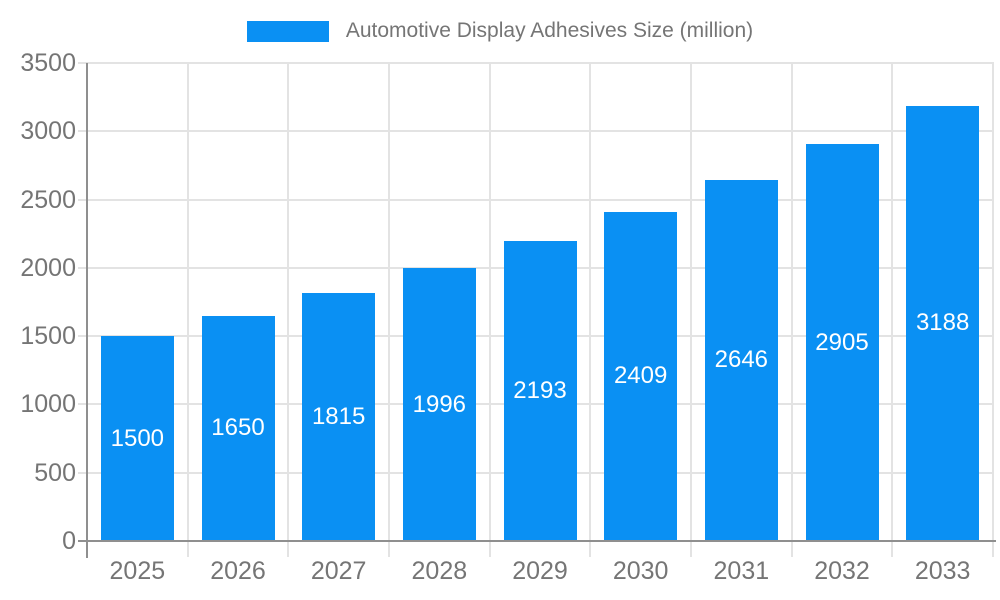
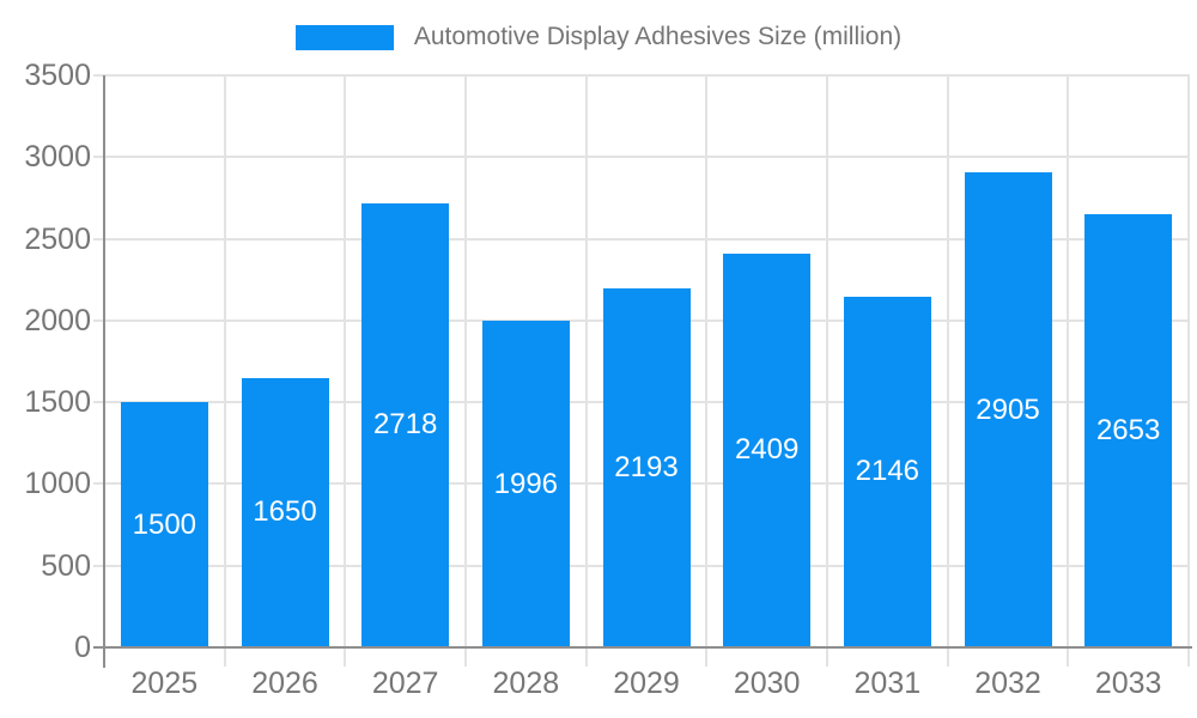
2027: 1815 -> 2718
2031: 2646 -> 2146
2033: 3188 -> 2653
